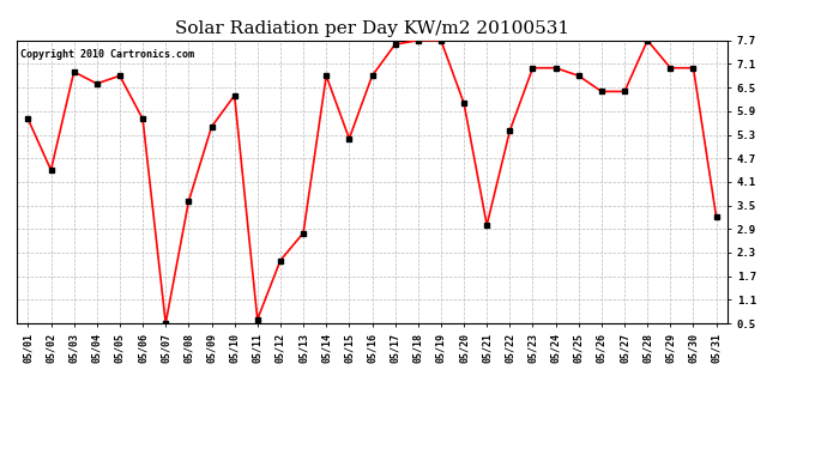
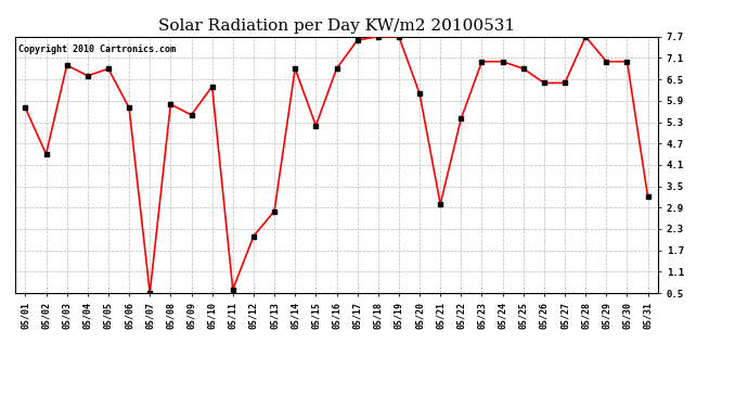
05/08: 3.6 -> 5.8
